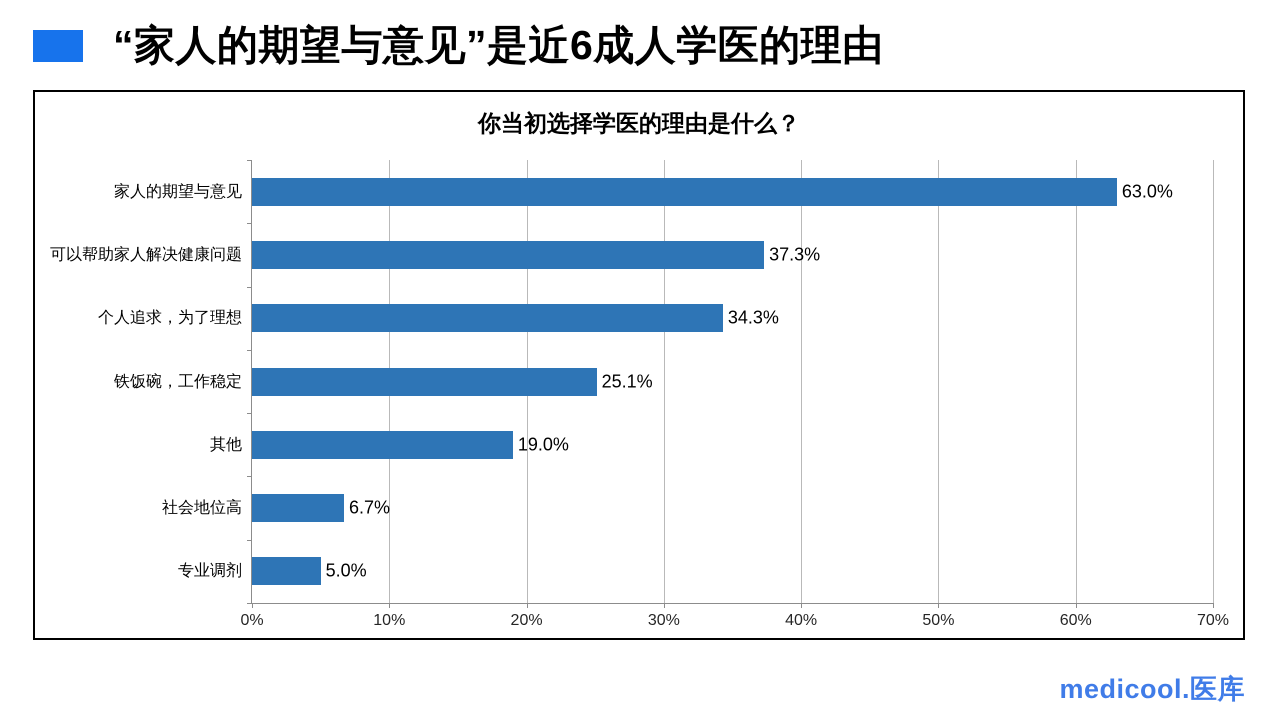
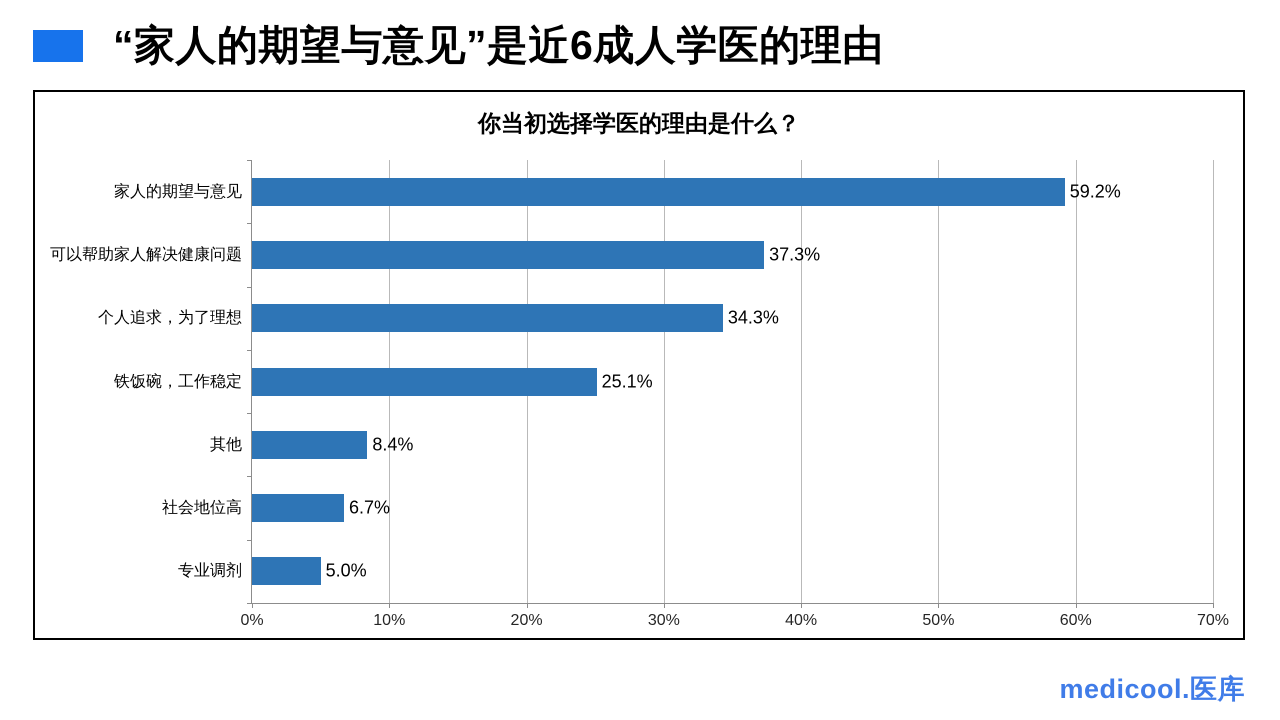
家人的期望与意见: 63.0% -> 59.2%
其他: 19.0% -> 8.4%
